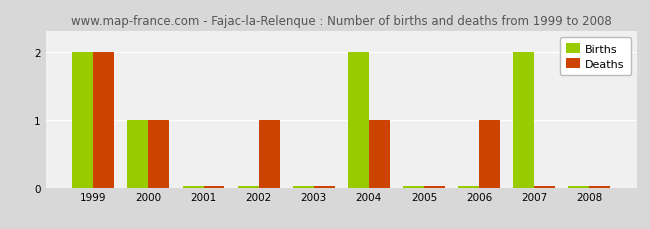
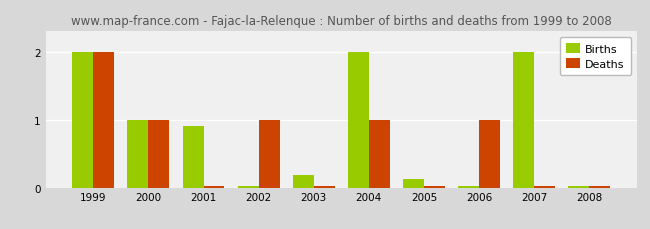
Births/2001: 0.03 -> 0.90
Births/2003: 0.03 -> 0.18
Births/2005: 0.03 -> 0.12
